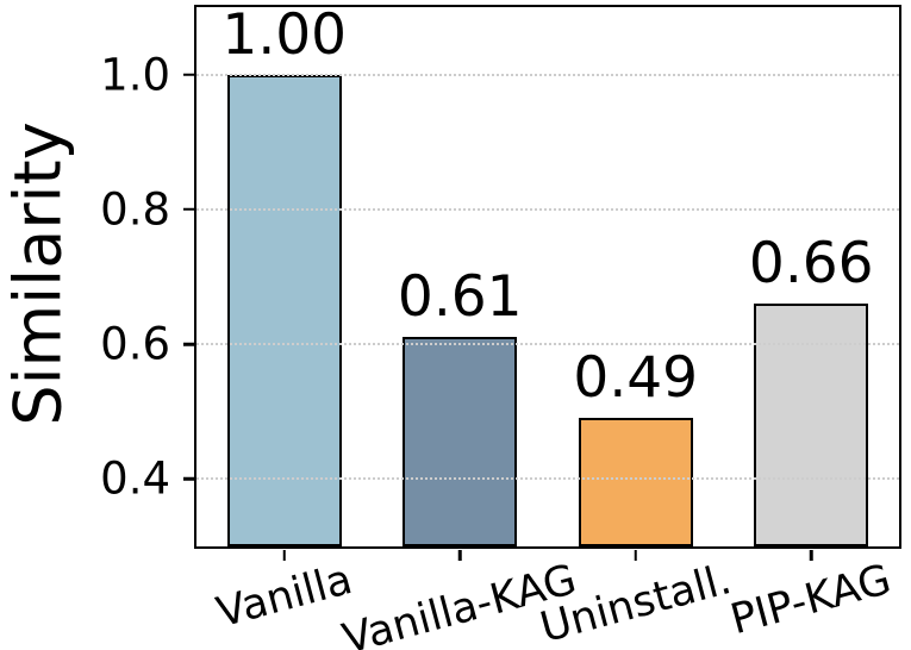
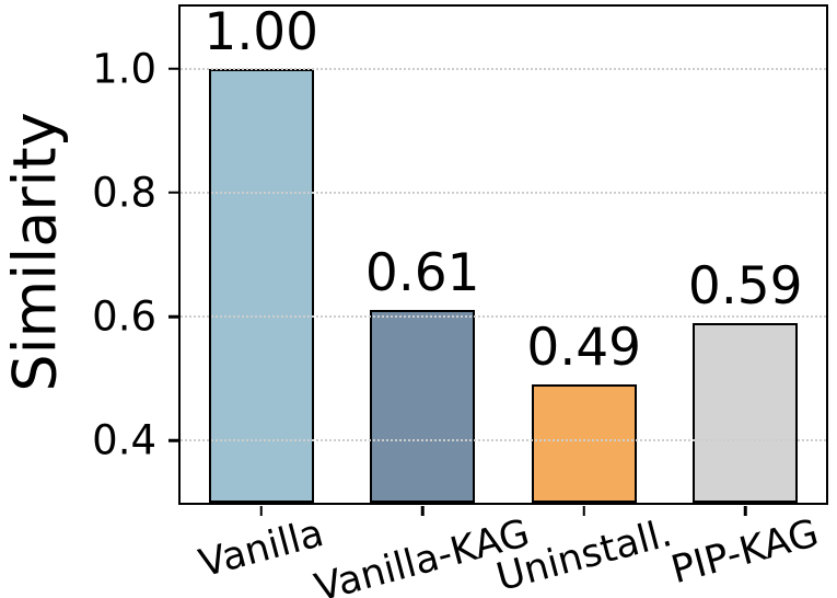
PIP-KAG: 0.66 -> 0.59
